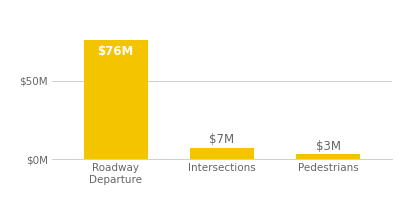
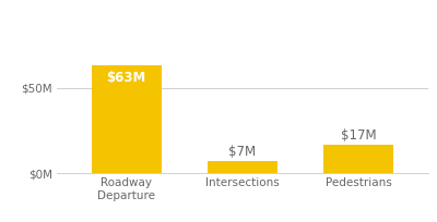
Roadway Departure: $76M -> $63M
Pedestrians: $3M -> $17M
